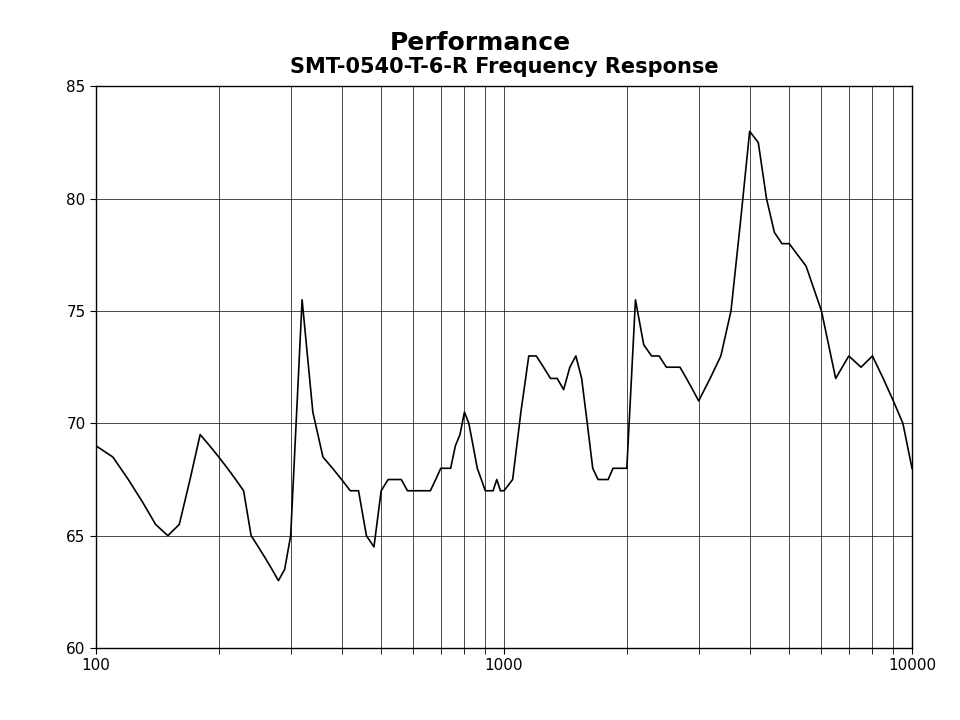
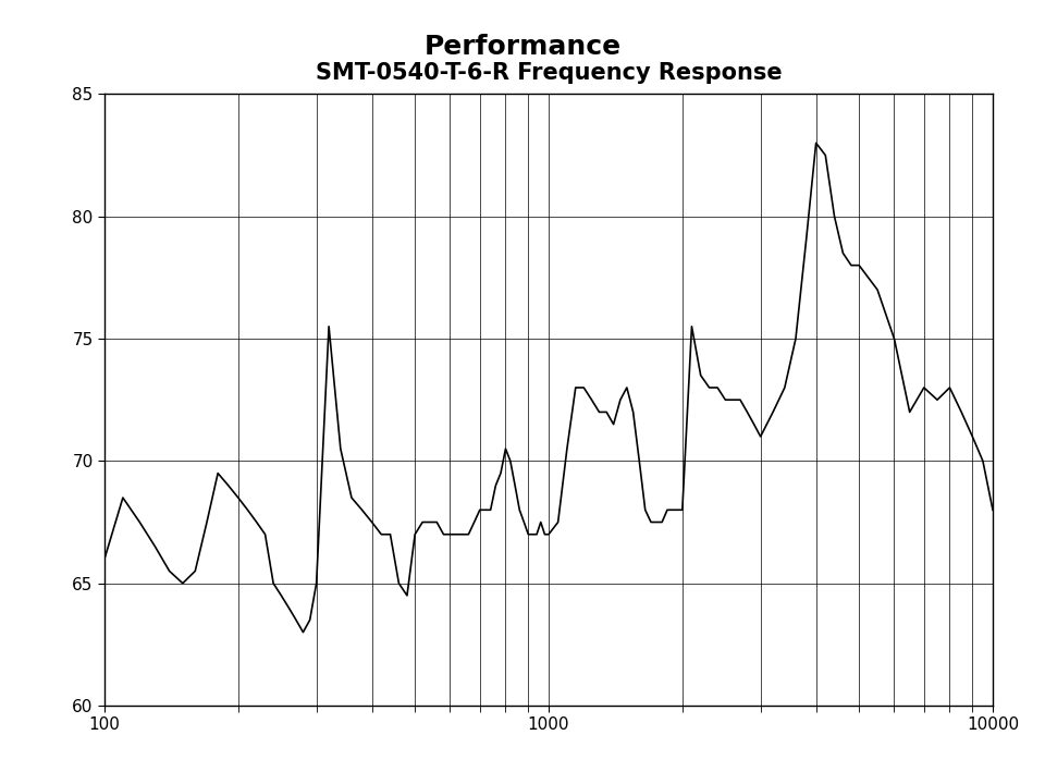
100: 69.0 -> 66.0
